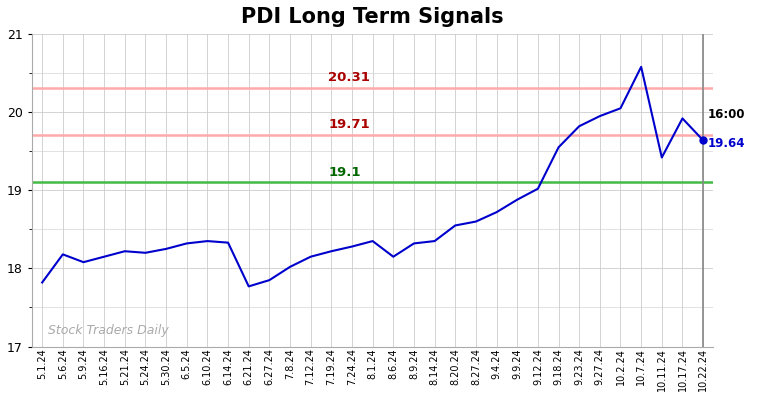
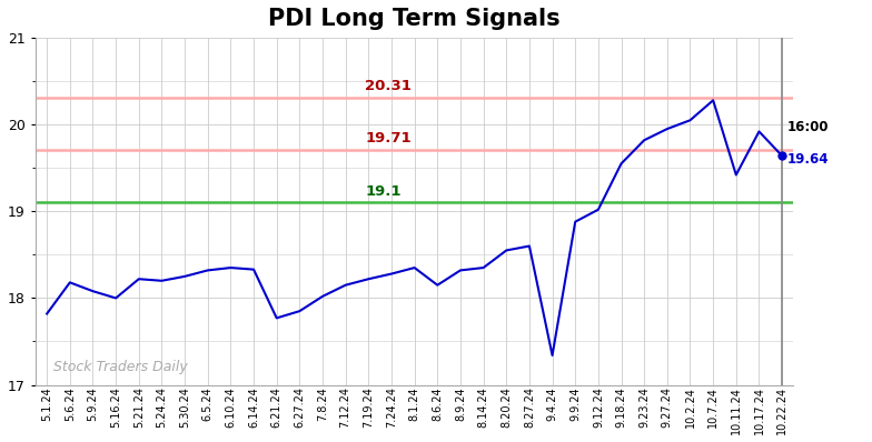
5.16.24: 18.15 -> 18.00
9.4.24: 18.72 -> 17.34
10.7.24: 20.58 -> 20.28
